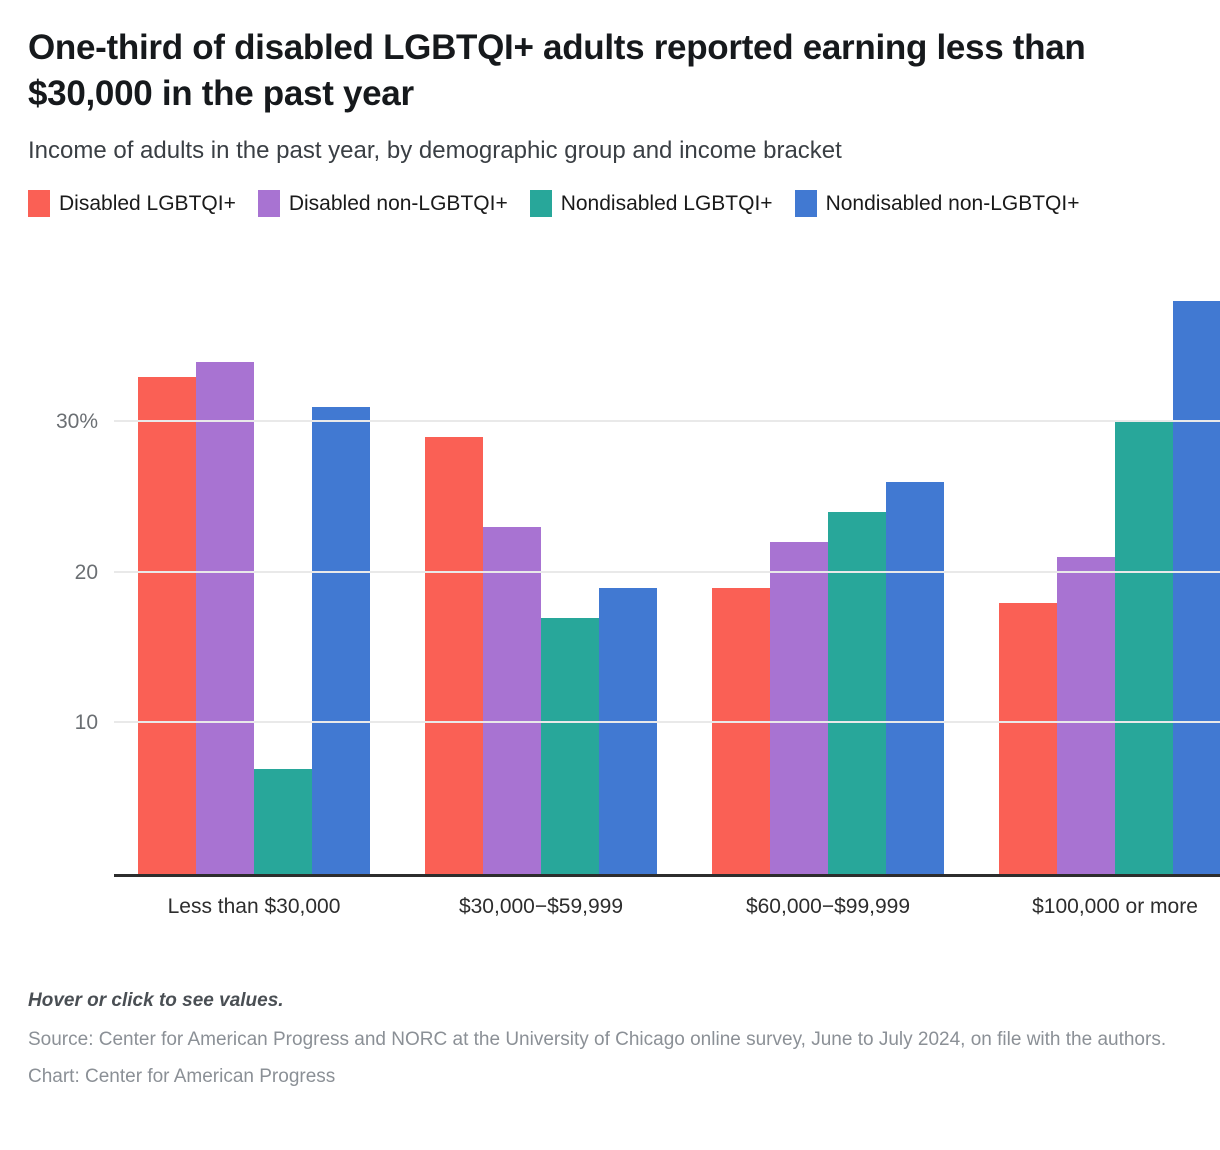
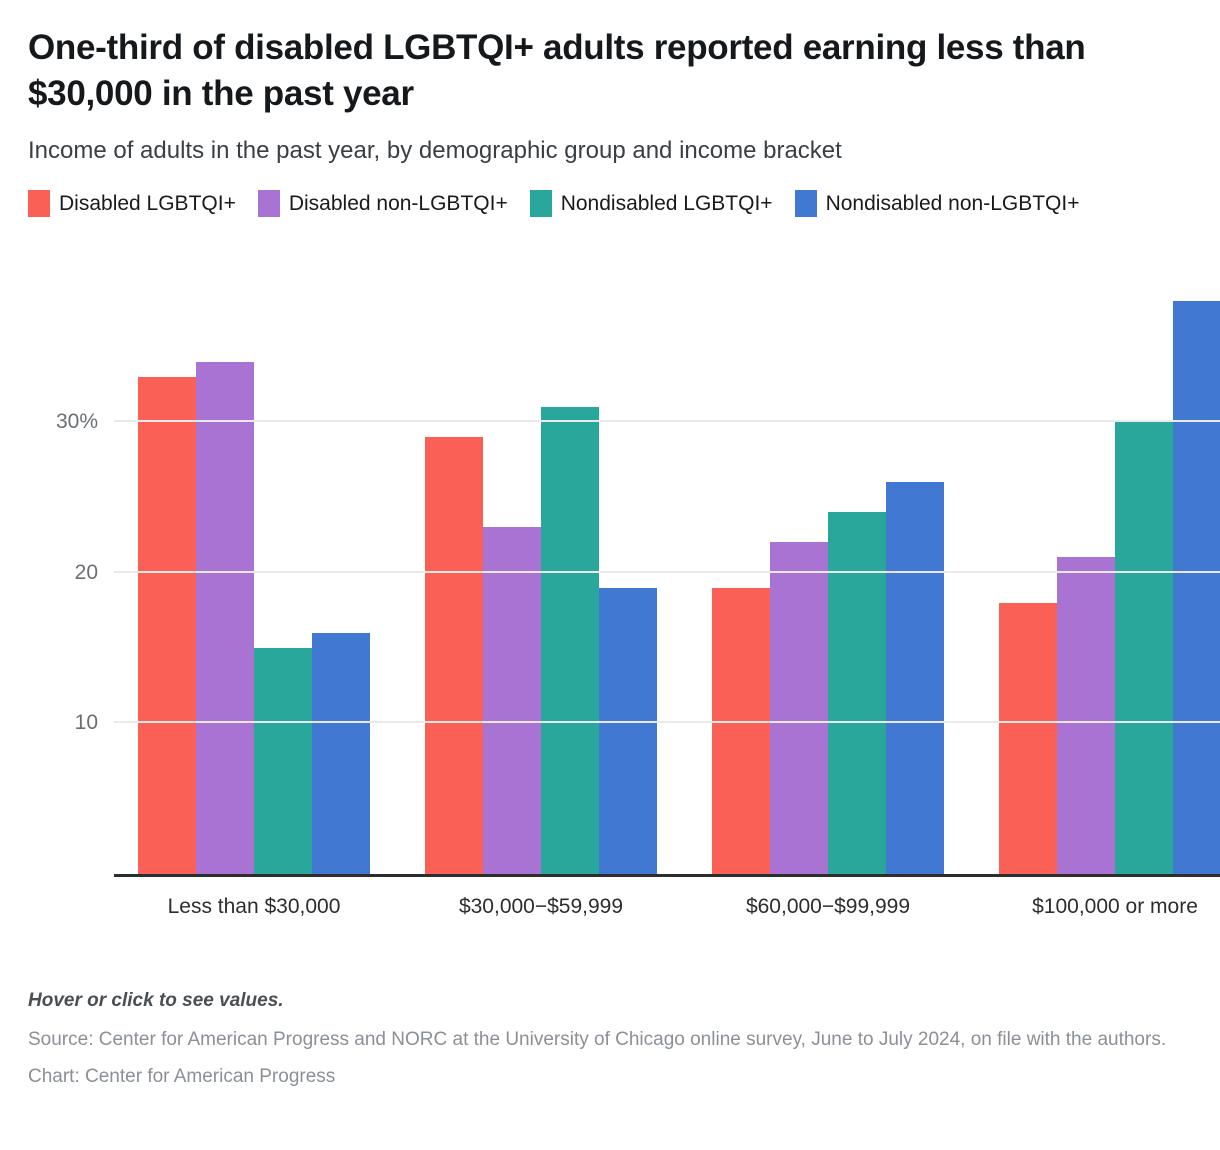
Nondisabled LGBTQI+/Less than $30,000: 7% -> 15%
Nondisabled non-LGBTQI+/Less than $30,000: 31% -> 16%
Nondisabled LGBTQI+/$30,000−$59,999: 17% -> 31%
